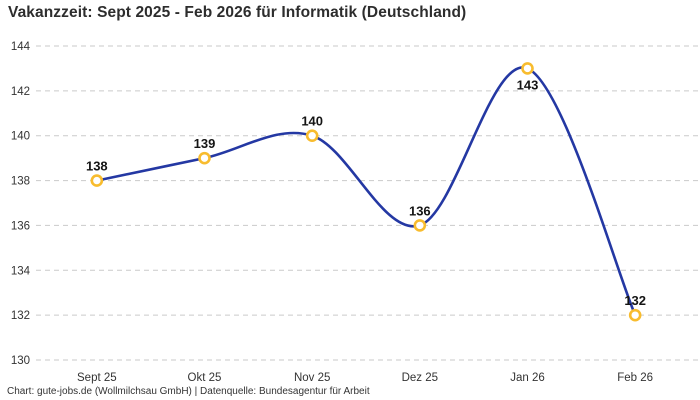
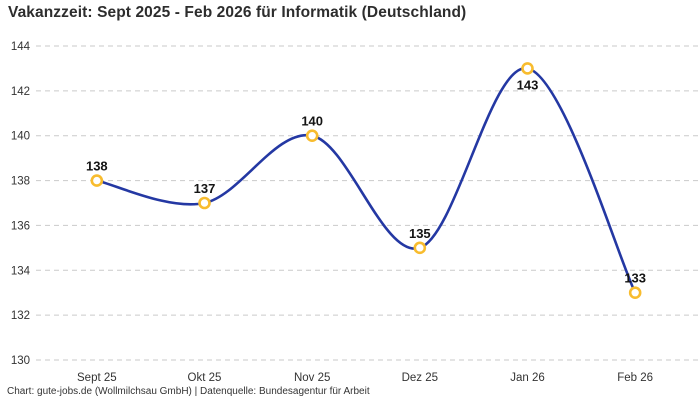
Okt 25: 139 -> 137
Dez 25: 136 -> 135
Feb 26: 132 -> 133
